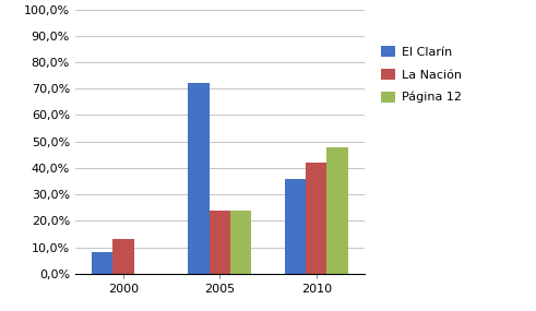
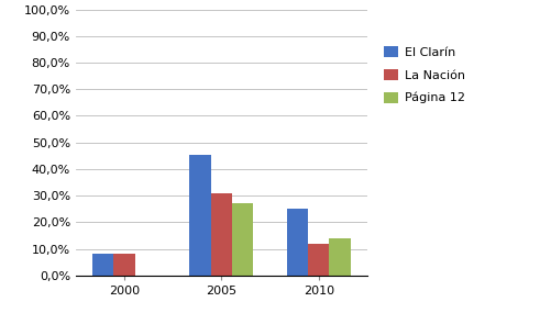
La Nación/2000: 13% -> 8%
El Clarín/2005: 72,0% -> 45,5%
La Nación/2005: 24% -> 31%
Página 12/2005: 24% -> 27%
El Clarín/2010: 36,0% -> 25,0%
La Nación/2010: 42% -> 12%
Página 12/2010: 48% -> 14%
